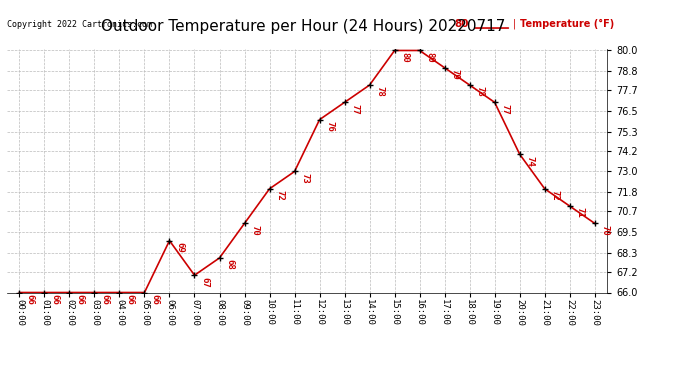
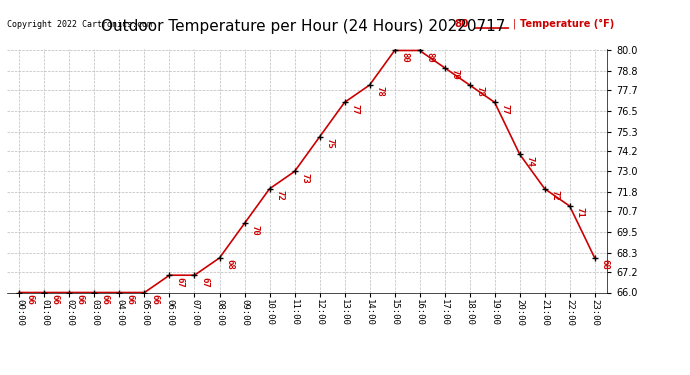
06:00: 69 -> 67
12:00: 76 -> 75
23:00: 70 -> 68
